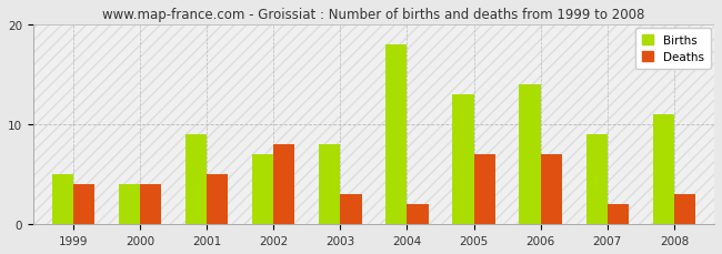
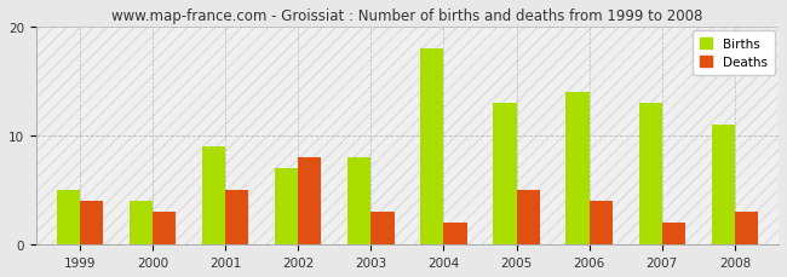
Deaths/2000: 4 -> 3
Deaths/2005: 7 -> 5
Deaths/2006: 7 -> 4
Births/2007: 9 -> 13
